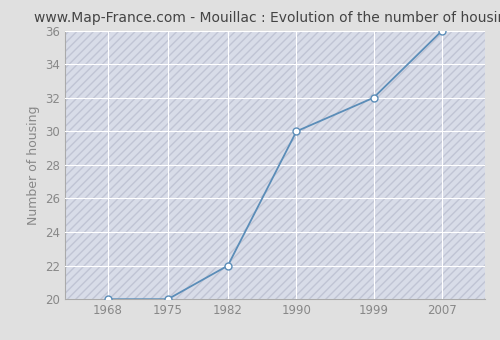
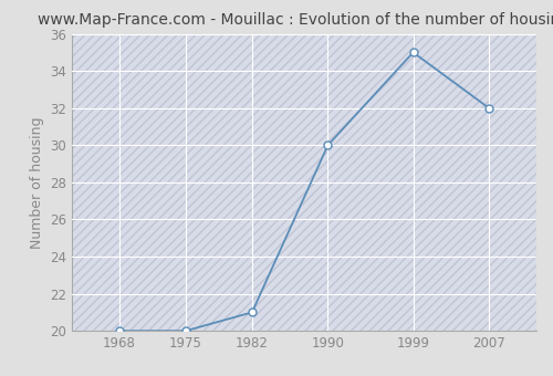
1982: 22 -> 21
1999: 32 -> 35
2007: 36 -> 32
